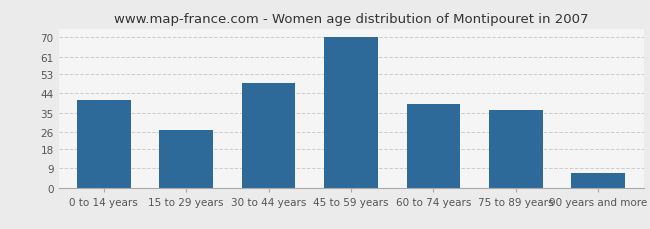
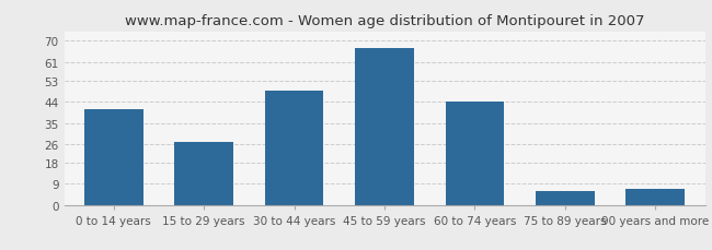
45 to 59 years: 70 -> 67
60 to 74 years: 39 -> 44
75 to 89 years: 36 -> 6
